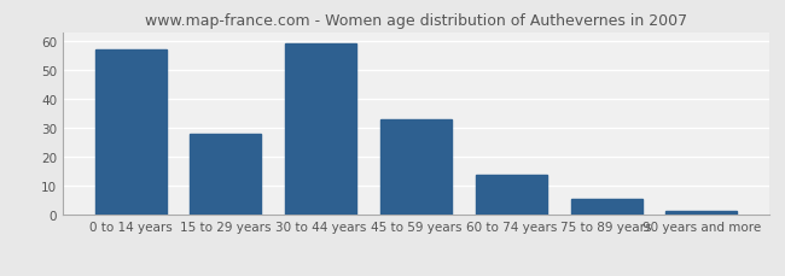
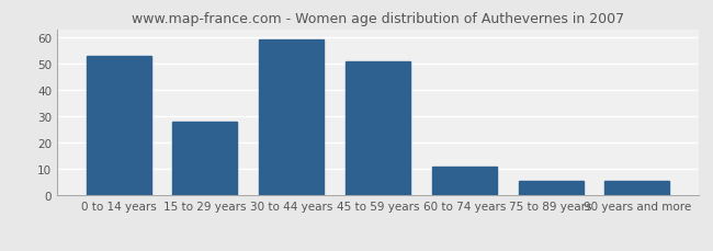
0 to 14 years: 57.0 -> 53.0
45 to 59 years: 33.0 -> 51.0
60 to 74 years: 14.0 -> 11.0
90 years and more: 1.5 -> 5.5
